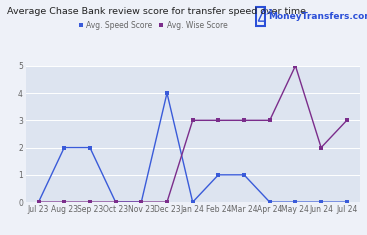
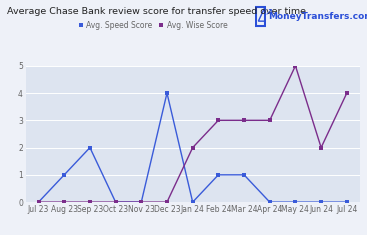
Avg. Speed Score/Aug 23: 2 -> 1
Avg. Wise Score/Jan 24: 3 -> 2
Avg. Wise Score/Jul 24: 3 -> 4
